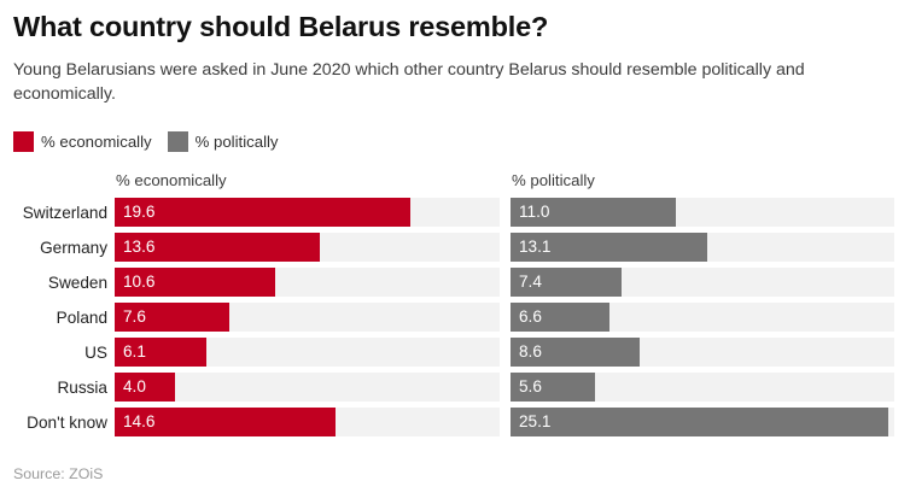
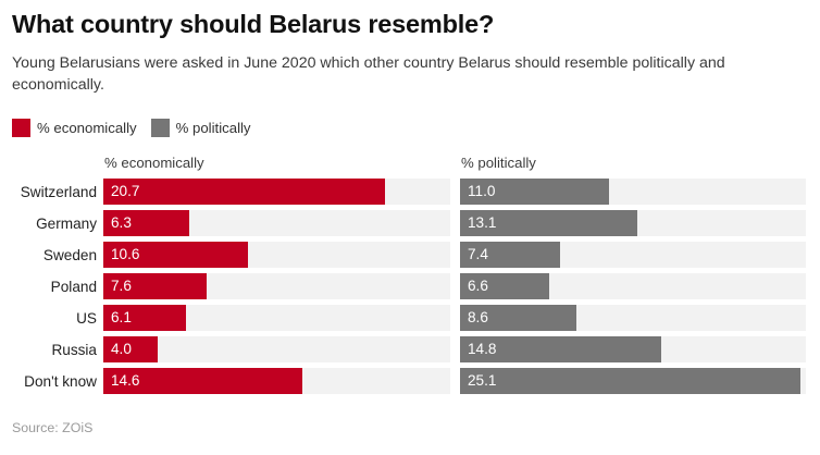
% economically/Switzerland: 19.6 -> 20.7
% economically/Germany: 13.6 -> 6.3
% politically/Russia: 5.6 -> 14.8
